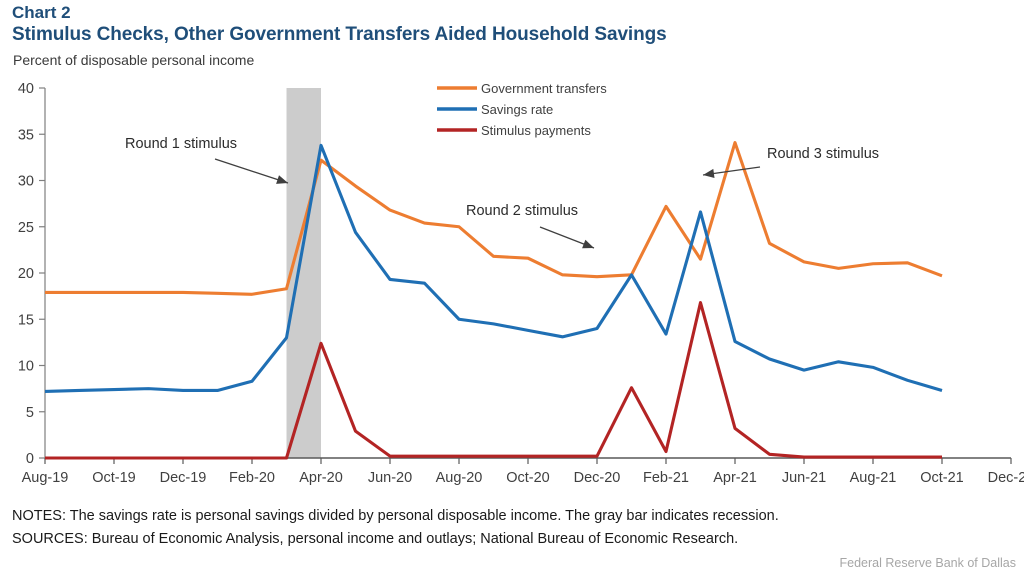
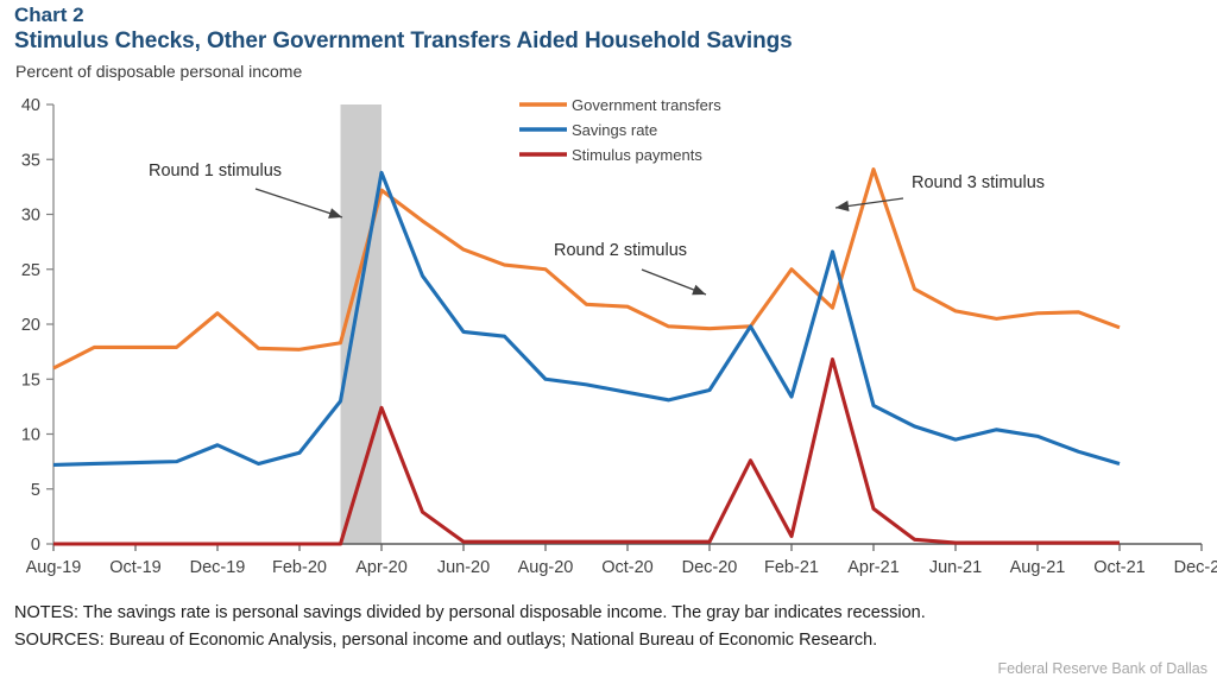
Government transfers/Aug-19: 18 -> 16
Government transfers/Dec-19: 18 -> 21
Savings rate/Dec-19: 7 -> 9
Government transfers/Feb-21: 27 -> 25
